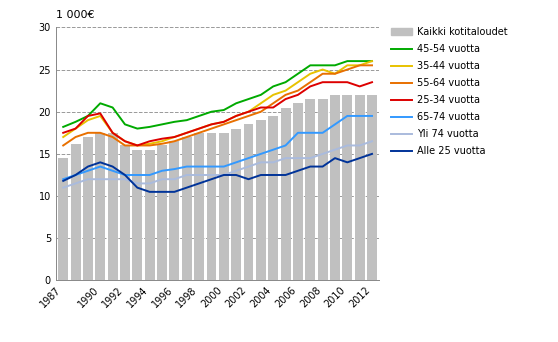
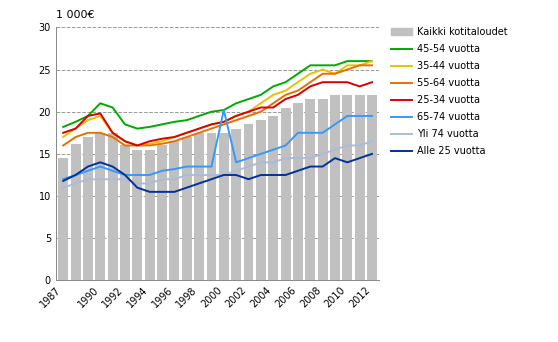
65-74 vuotta/2000: 13.5 -> 20.2
